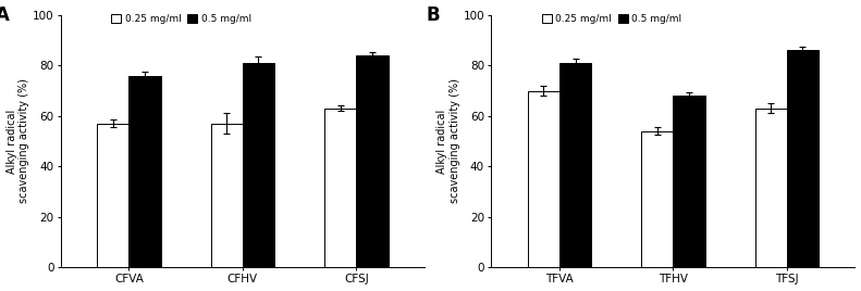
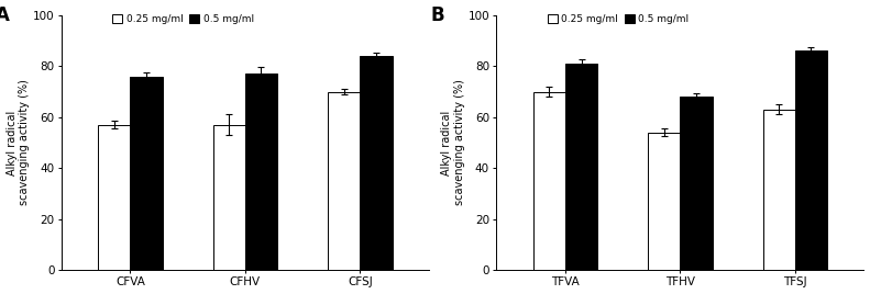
0.5 mg/ml/CFHV: 81 -> 77
0.25 mg/ml/CFSJ: 63 -> 70
